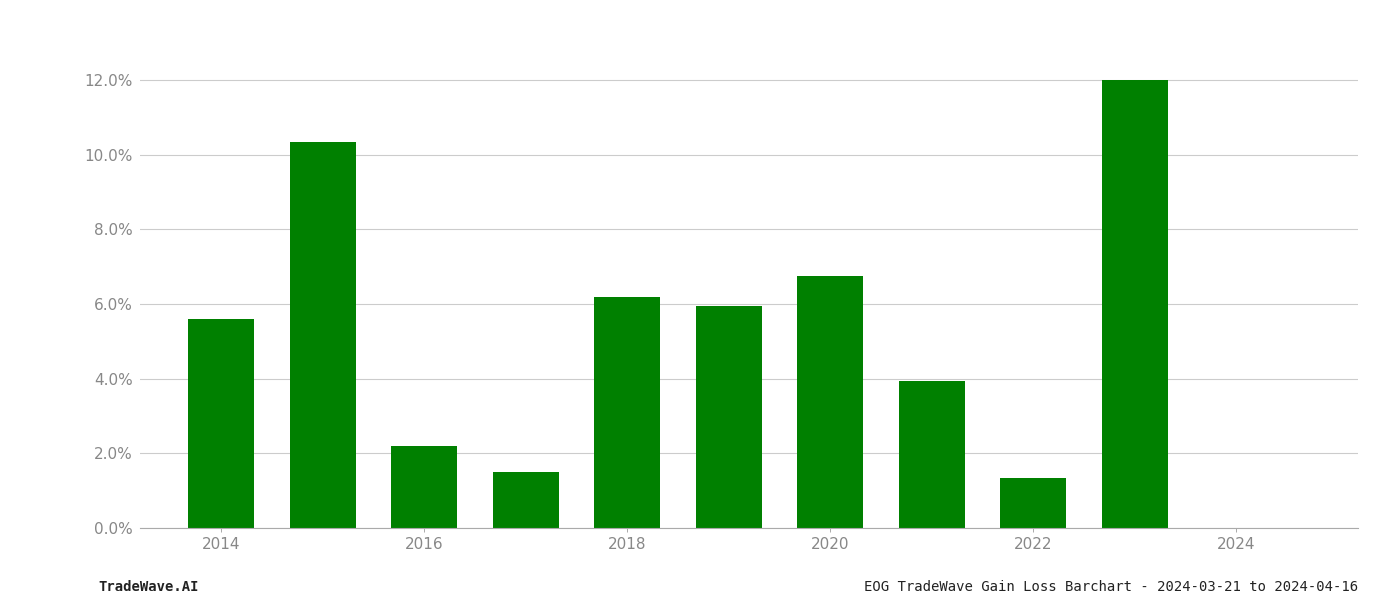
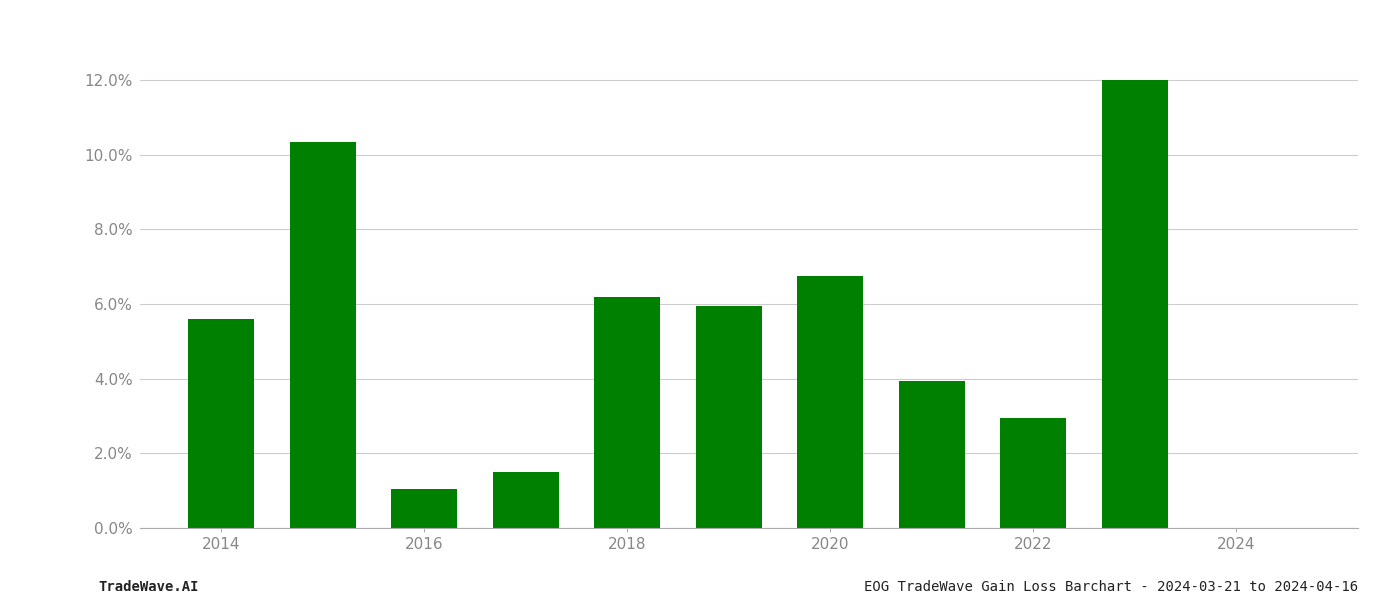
2016: 2.20% -> 1.05%
2022: 1.35% -> 2.95%
